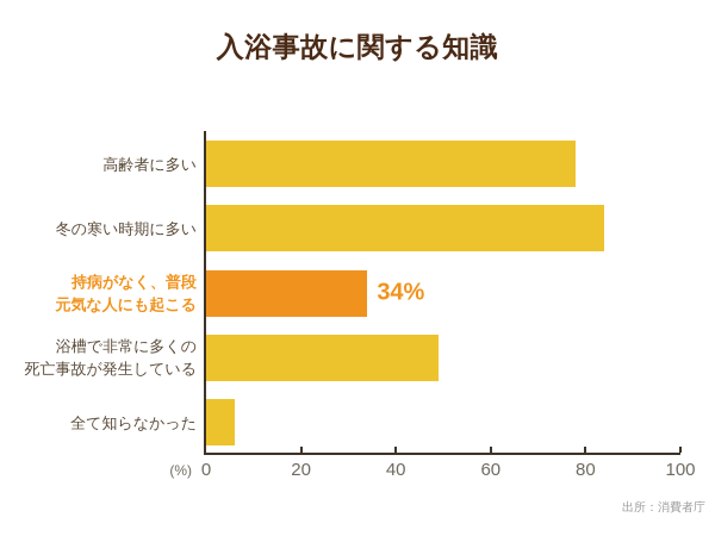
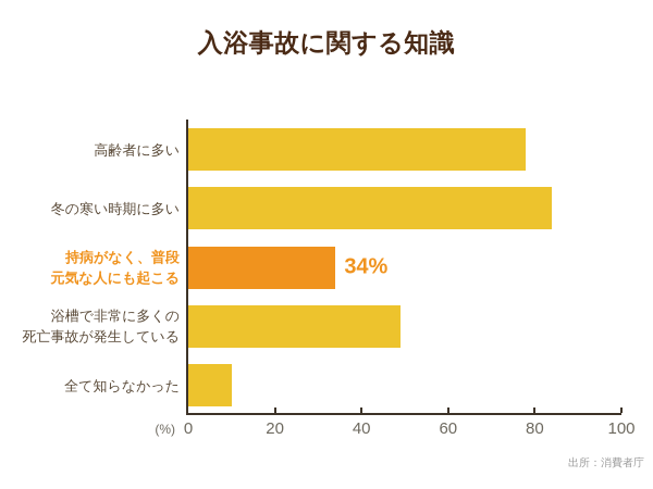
全て知らなかった: 6 -> 10
